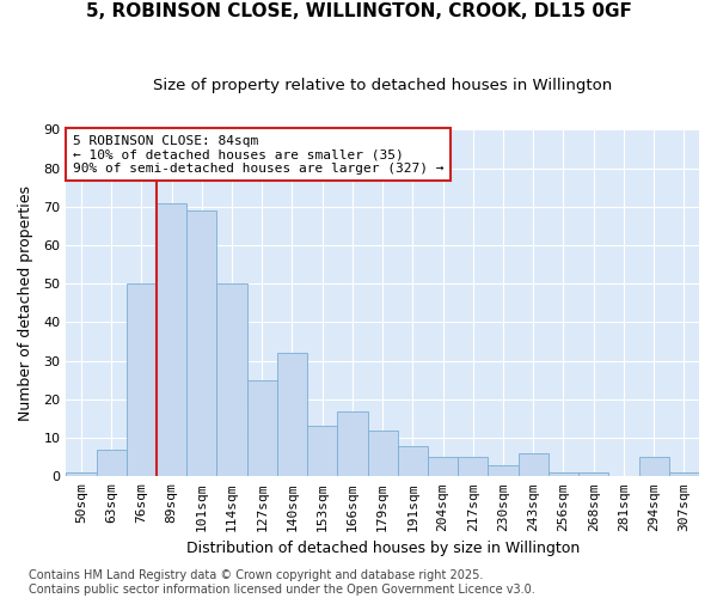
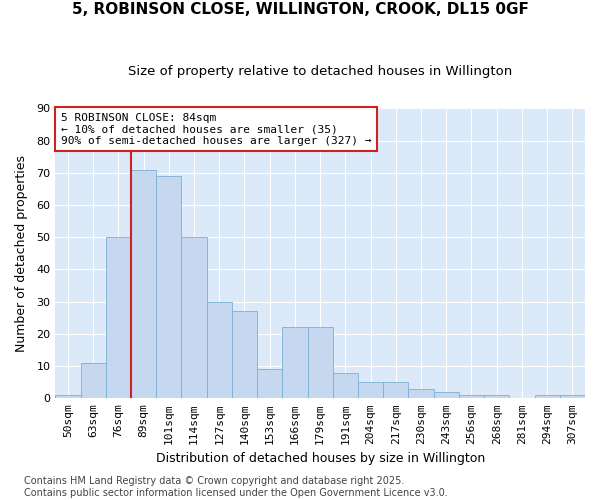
63sqm: 7 -> 11
127sqm: 25 -> 30
140sqm: 32 -> 27
153sqm: 13 -> 9
166sqm: 17 -> 22
179sqm: 12 -> 22
243sqm: 6 -> 2
294sqm: 5 -> 1
